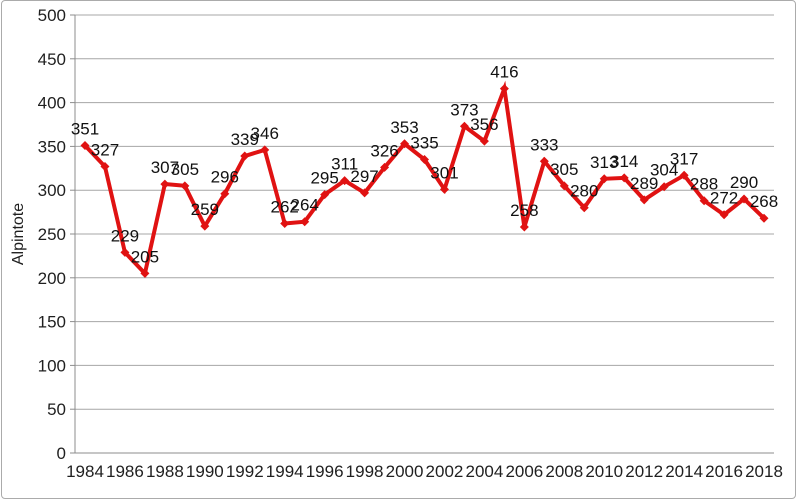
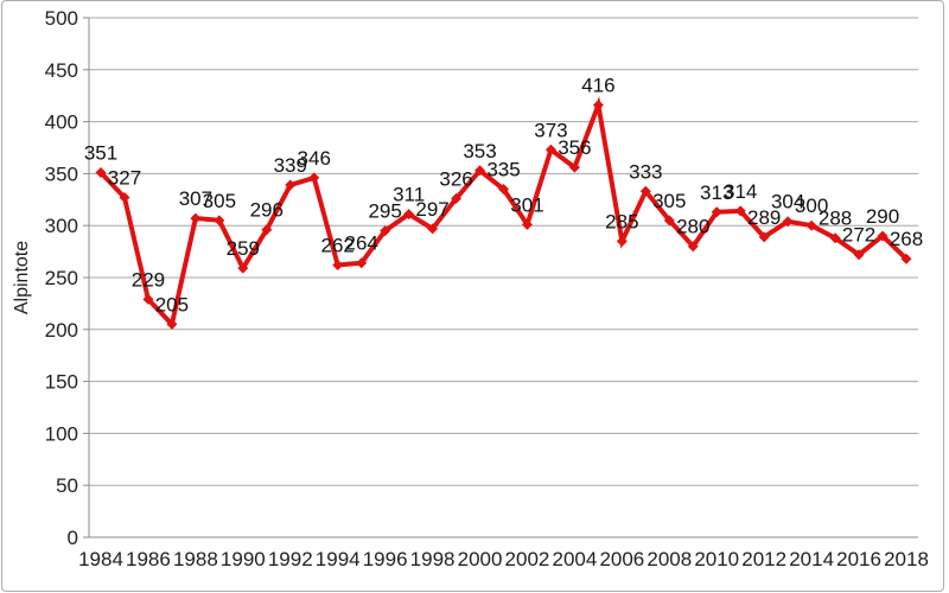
2006: 258 -> 285
2014: 317 -> 300
